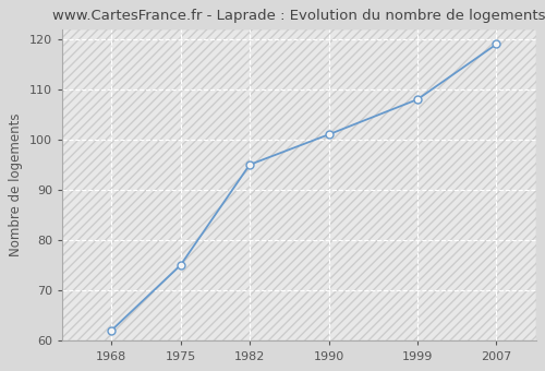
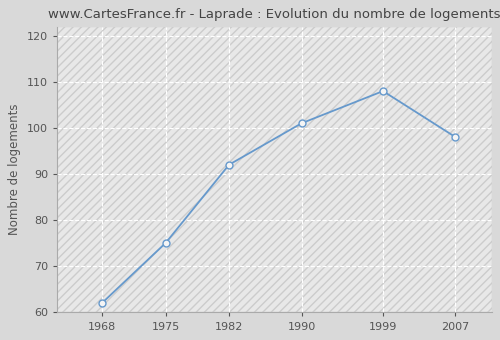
1982: 95 -> 92
2007: 119 -> 98
